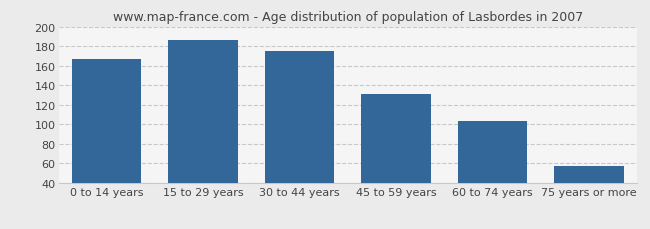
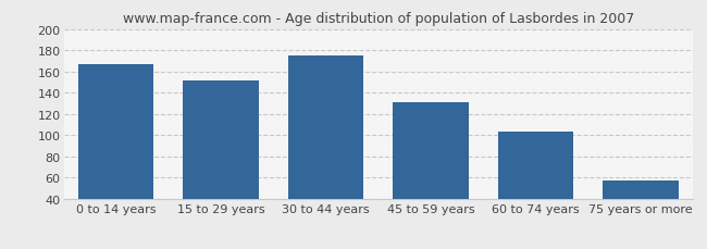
15 to 29 years: 186 -> 152
